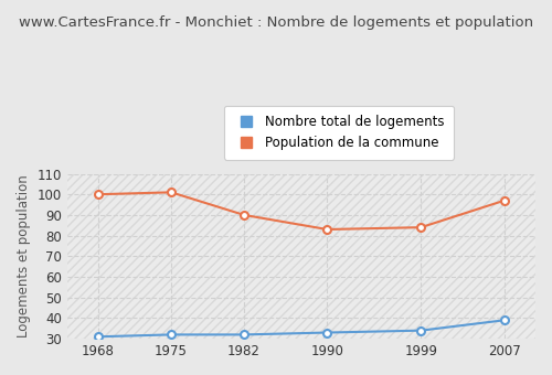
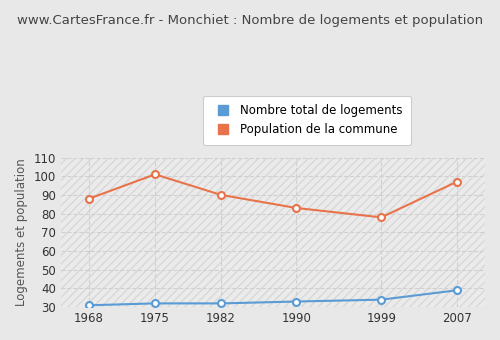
Population de la commune/1968: 100 -> 88
Population de la commune/1999: 84 -> 78
